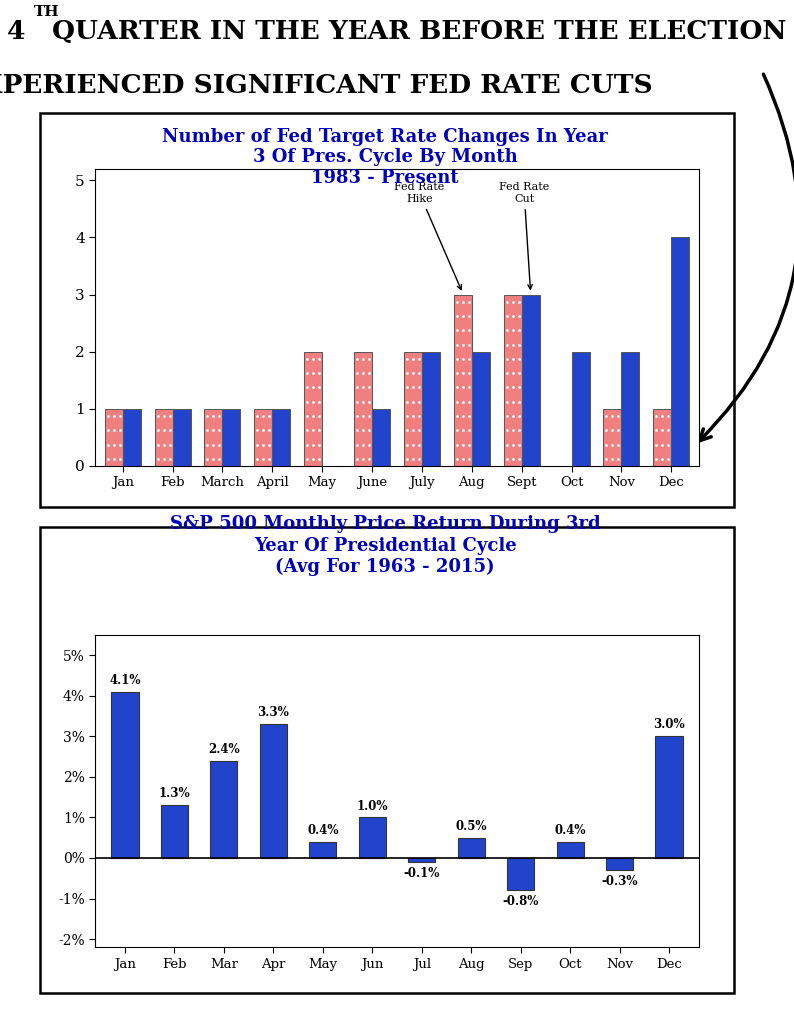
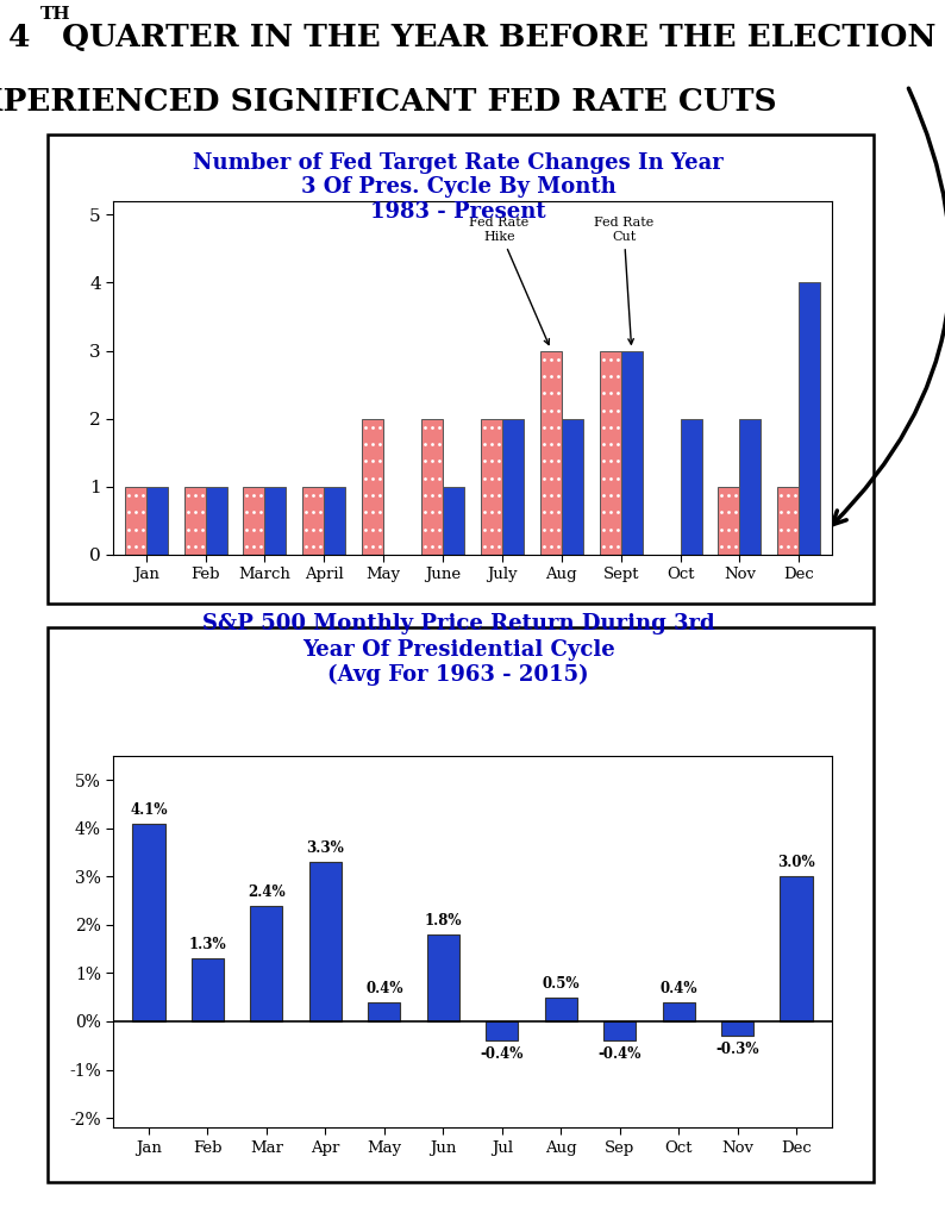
Jun: 1.0% -> 1.8%
Jul: -0.1% -> -0.4%
Sep: -0.8% -> -0.4%
